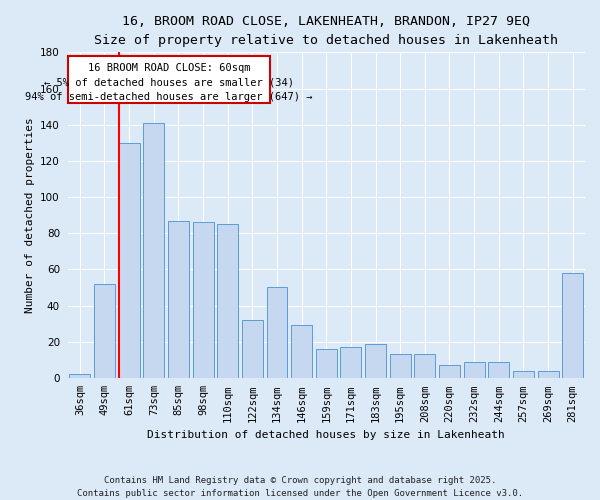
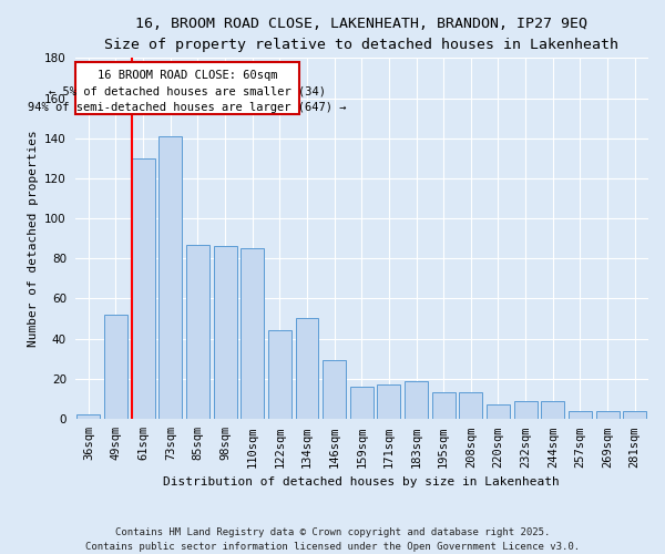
122sqm: 32 -> 44
281sqm: 58 -> 4
